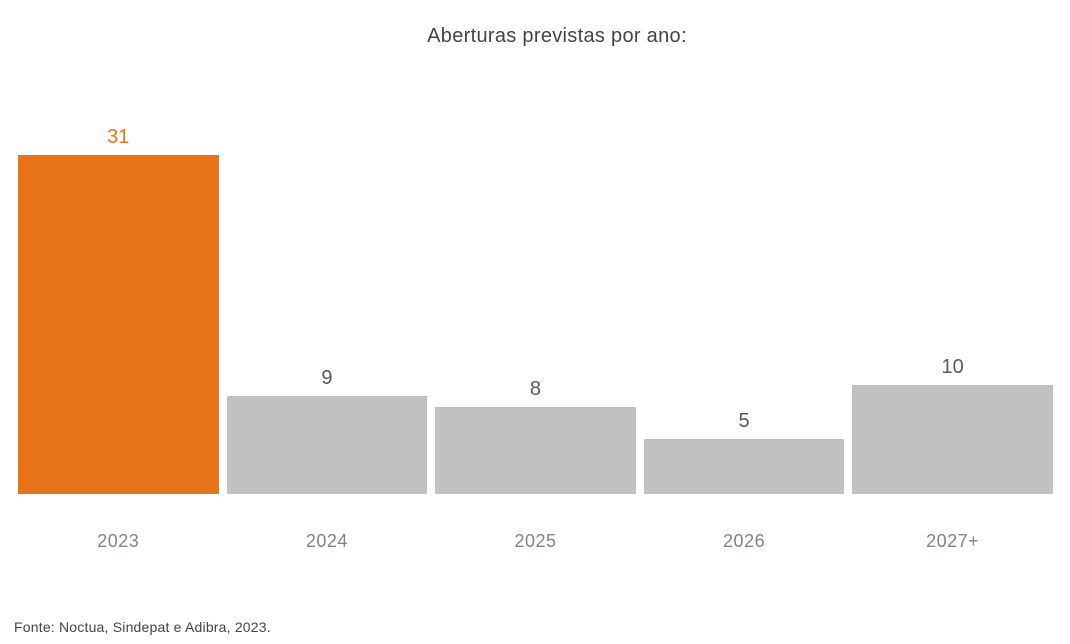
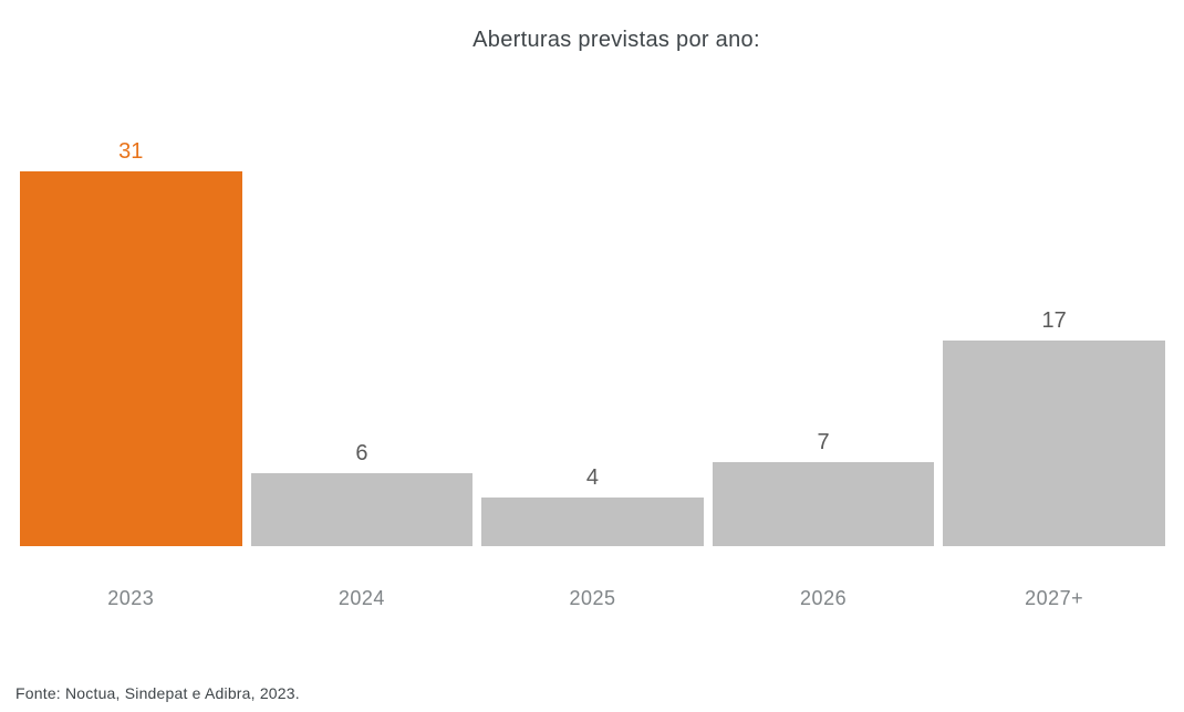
2024: 9 -> 6
2025: 8 -> 4
2026: 5 -> 7
2027+: 10 -> 17
